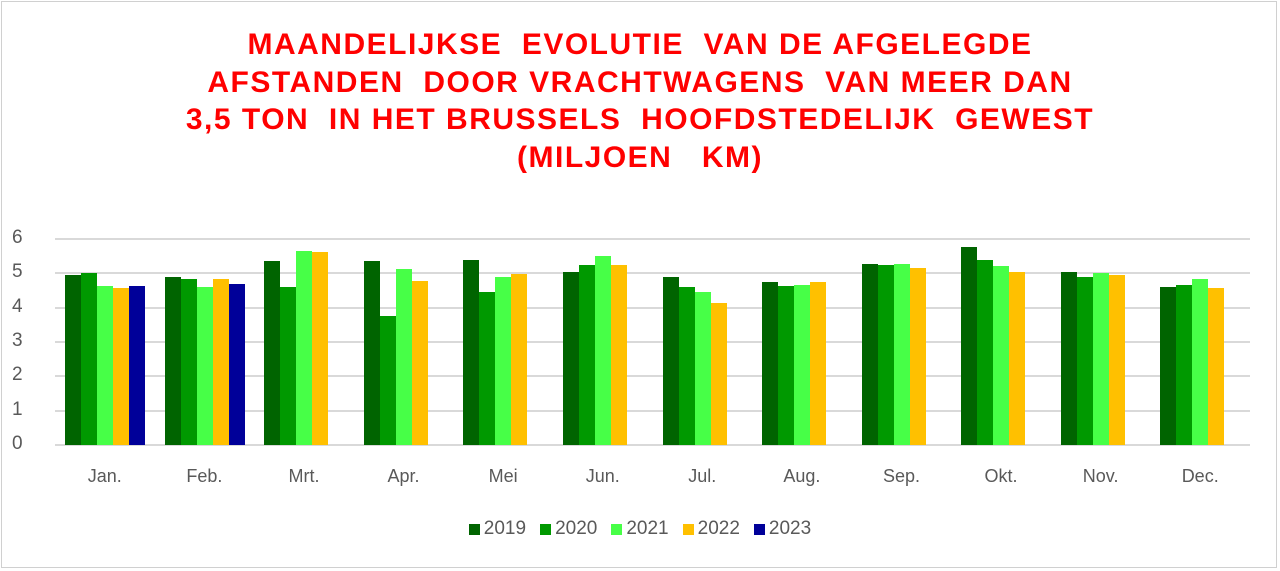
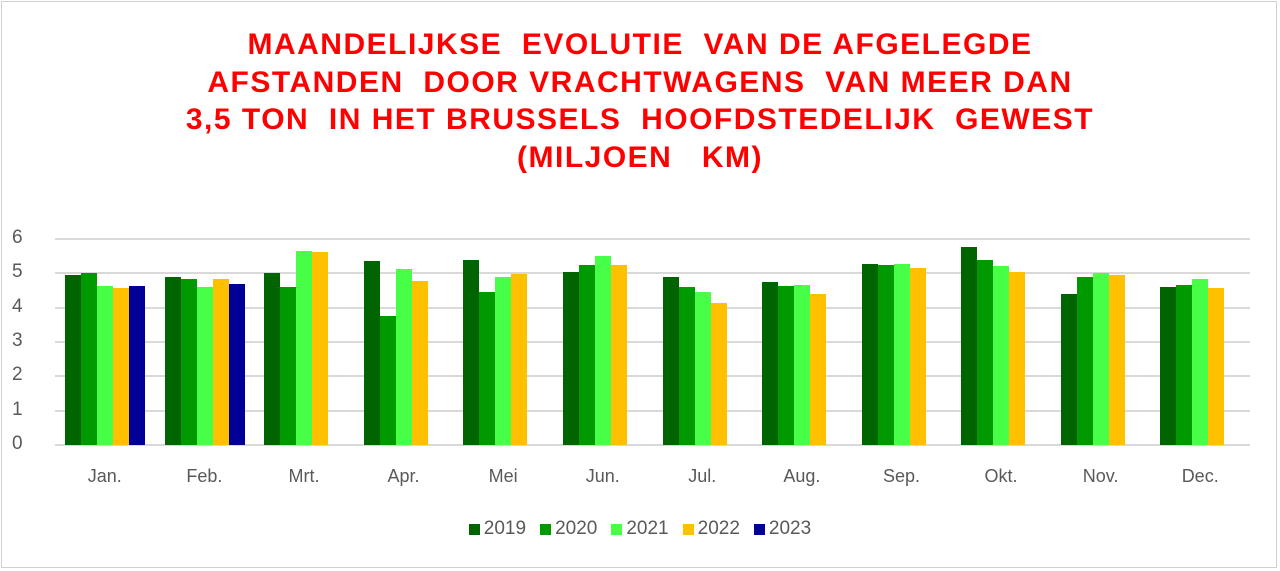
2019/Mrt.: 5.4 -> 5.0
2022/Aug.: 4.8 -> 4.4
2019/Nov.: 5.0 -> 4.4
